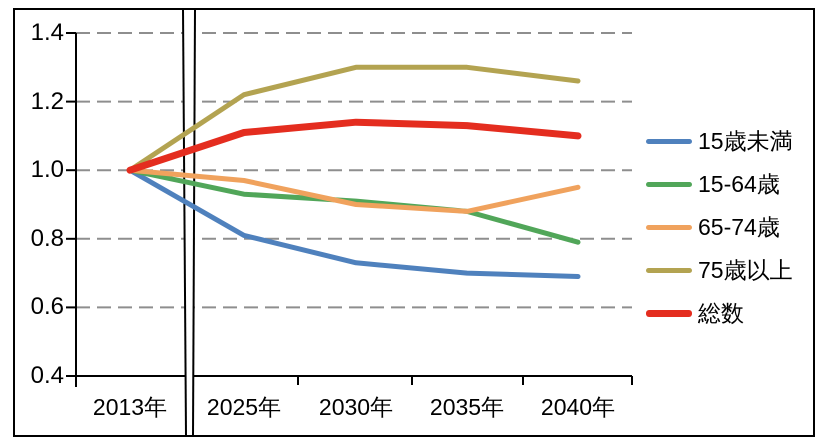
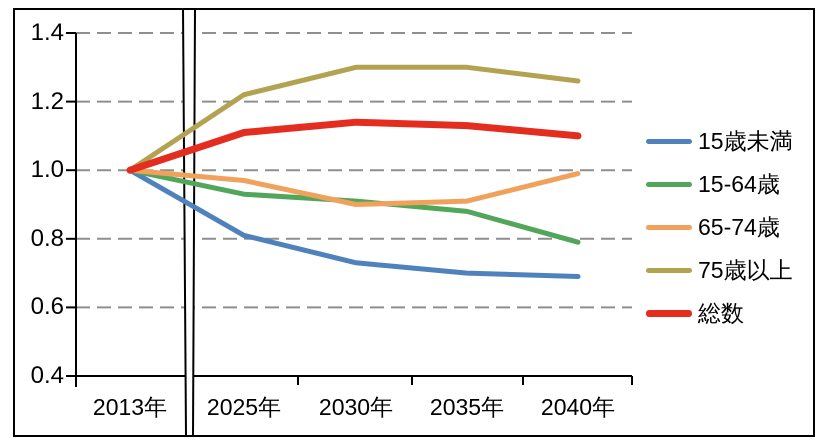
65-74歳/2035年: 0.88 -> 0.91
65-74歳/2040年: 0.95 -> 0.99
